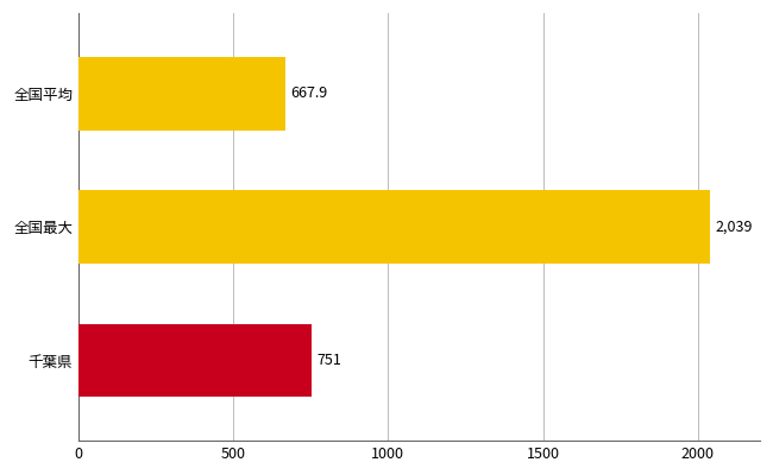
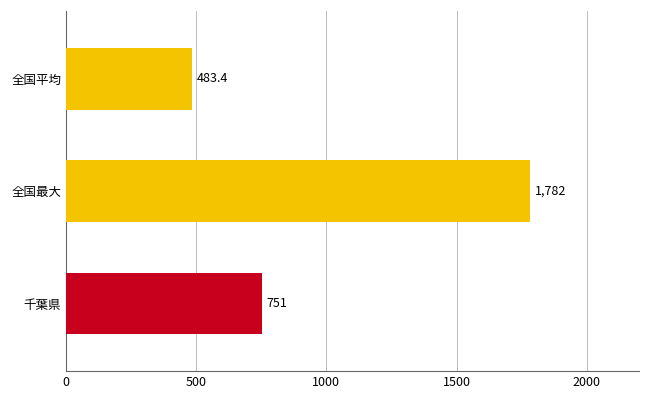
全国平均: 667.9 -> 483.4
全国最大: 2,039 -> 1,782
